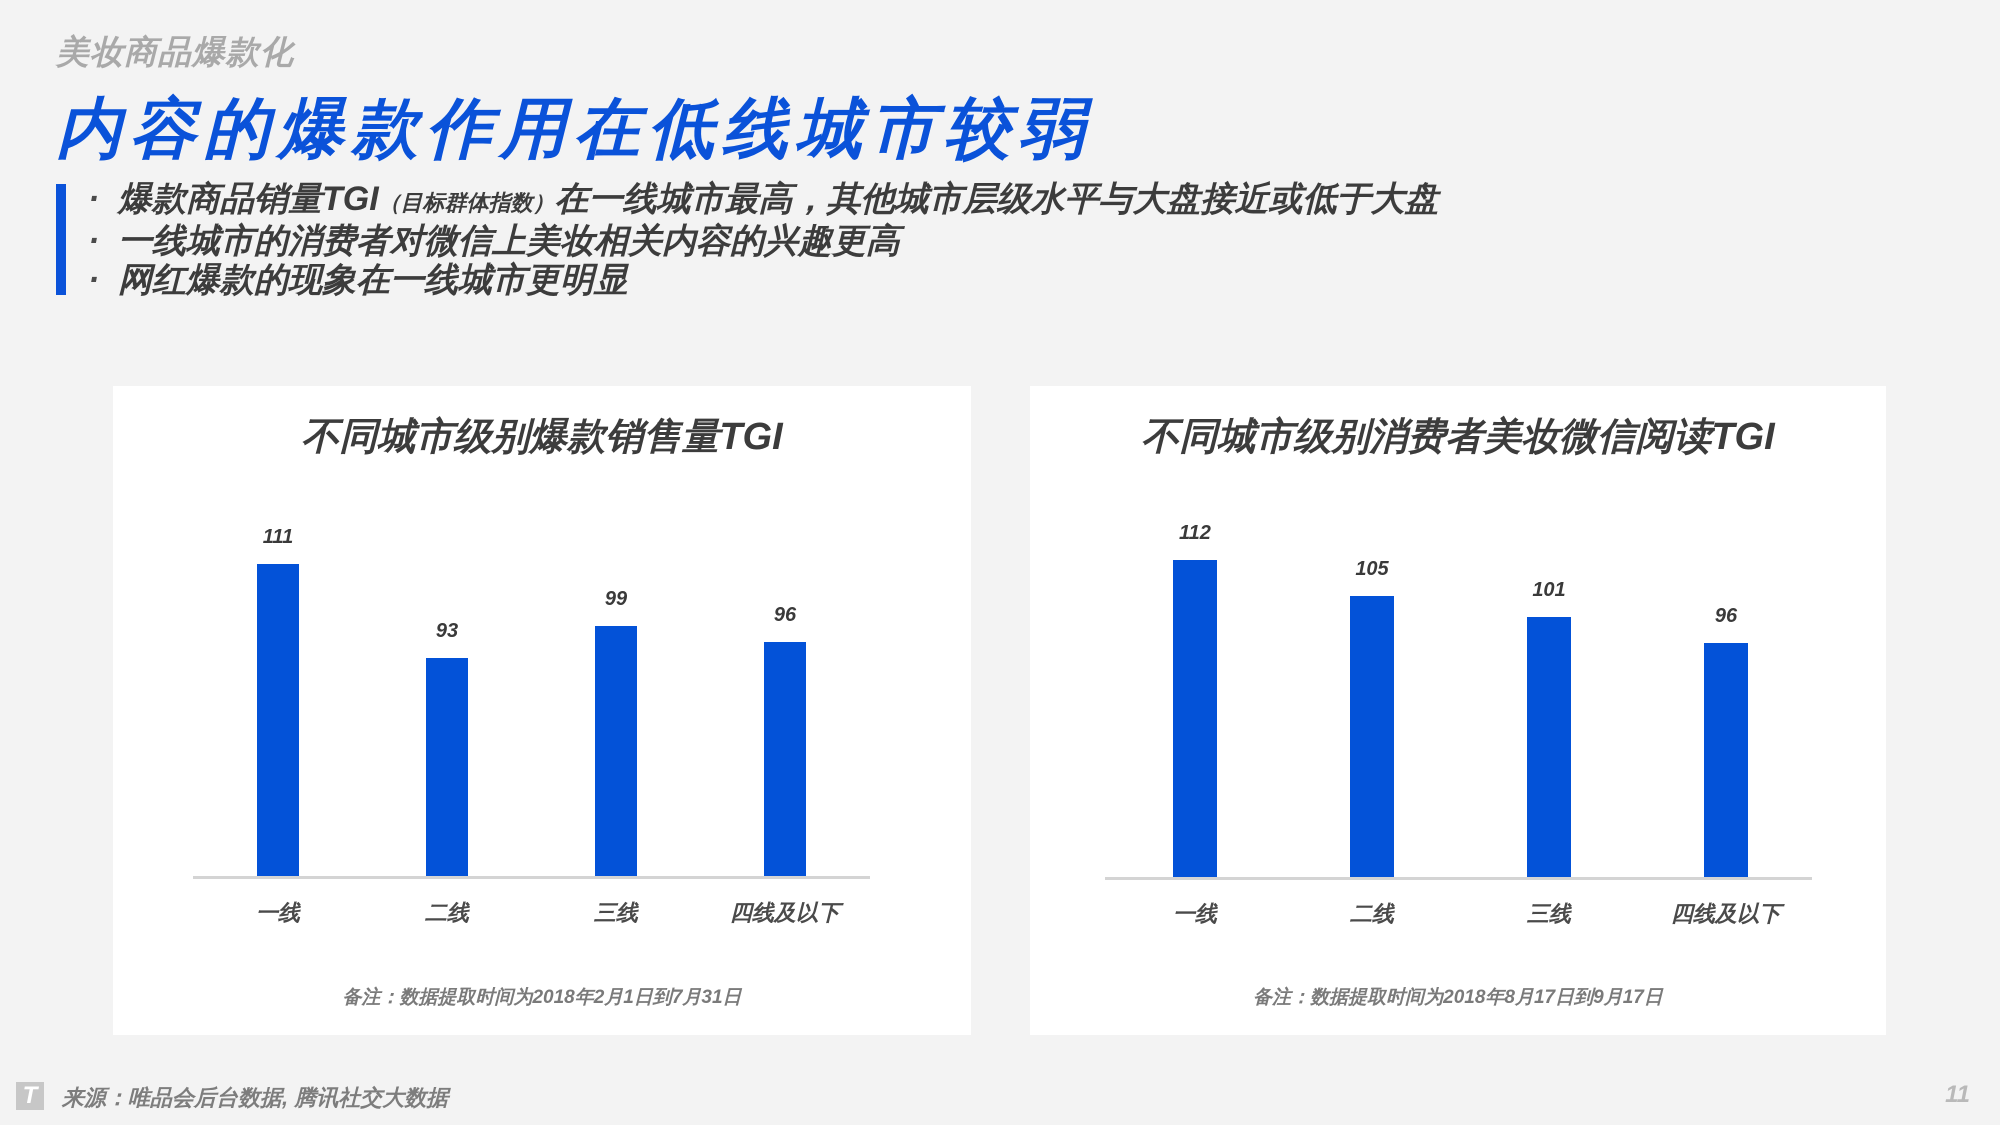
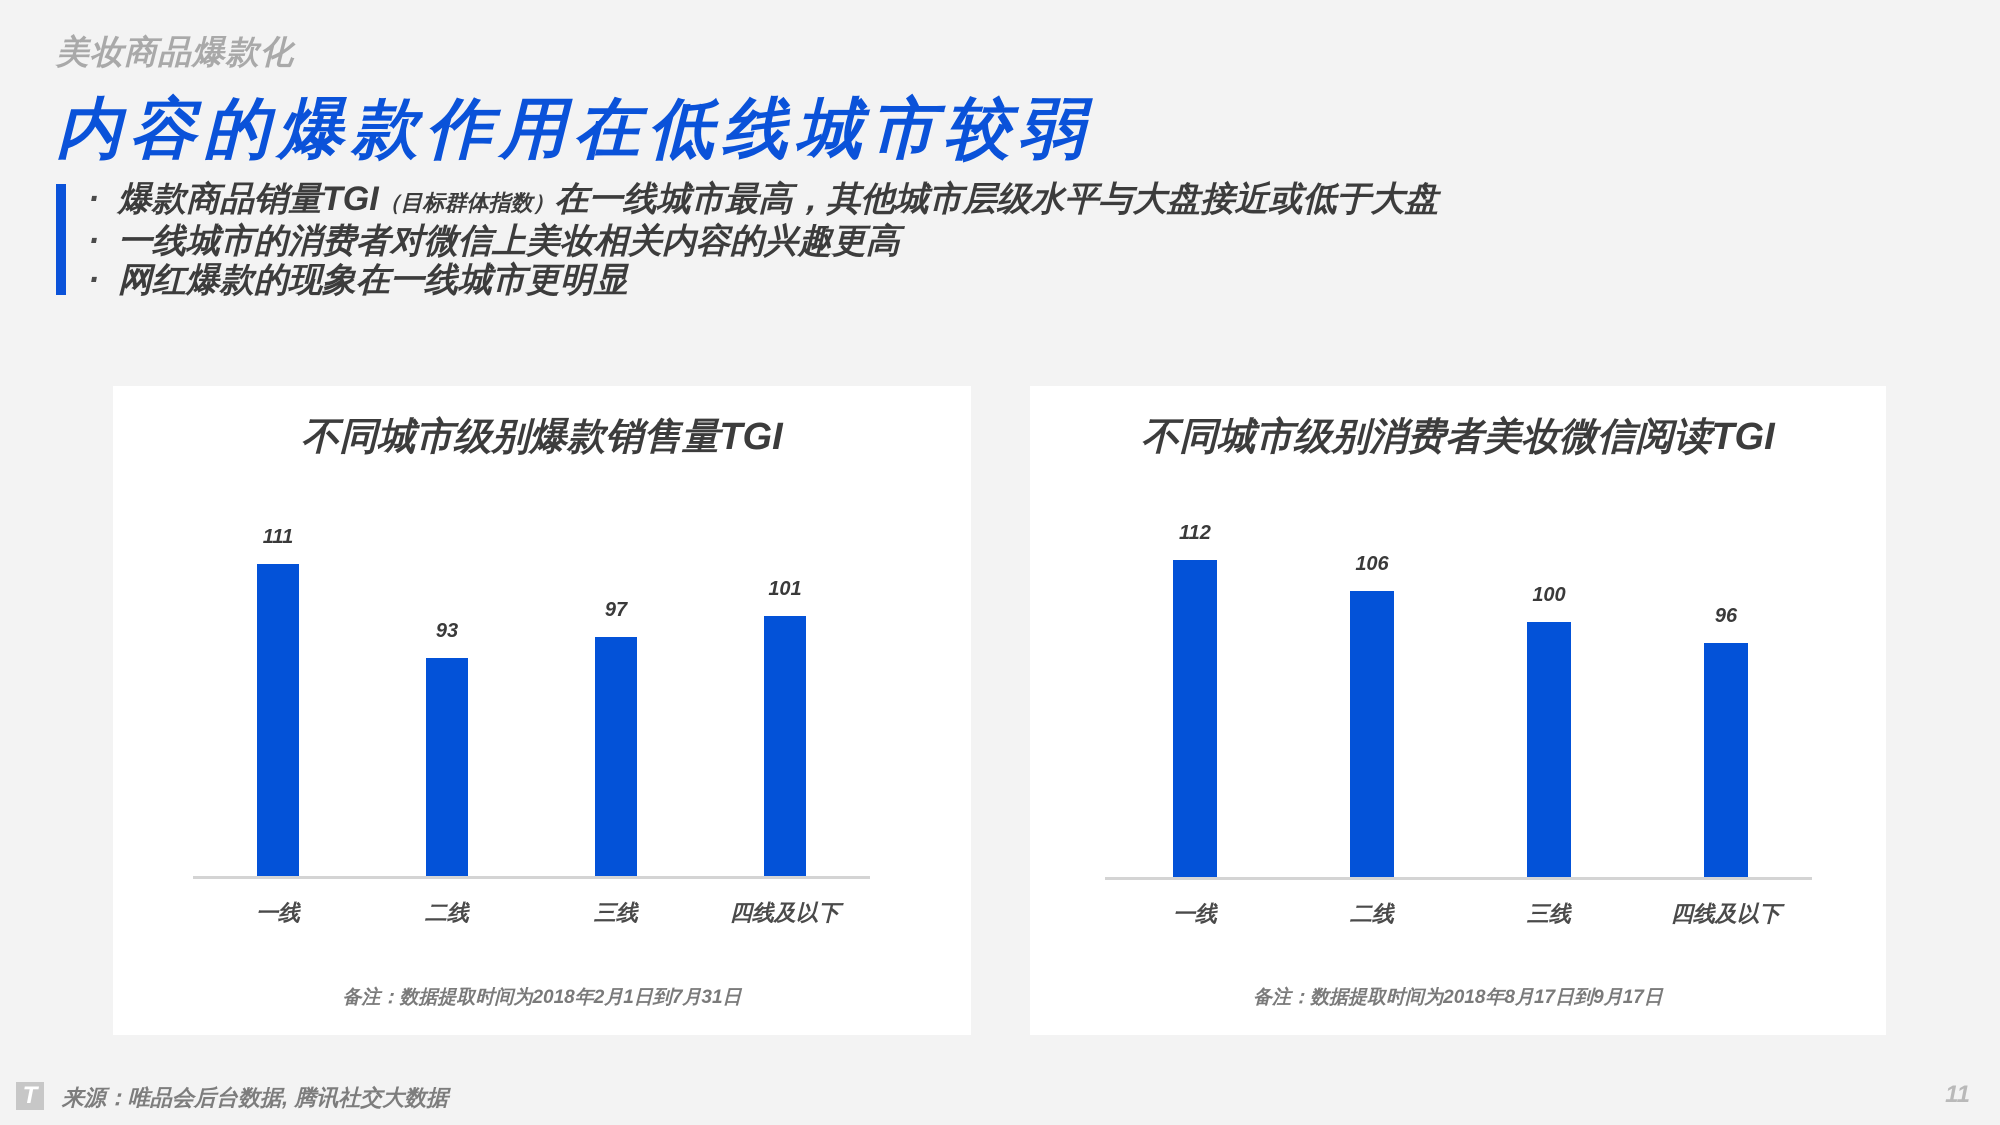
不同城市级别爆款销售量TGI/三线: 99 -> 97
不同城市级别爆款销售量TGI/四线及以下: 96 -> 101
不同城市级别消费者美妆微信阅读TGI/二线: 105 -> 106
不同城市级别消费者美妆微信阅读TGI/三线: 101 -> 100
